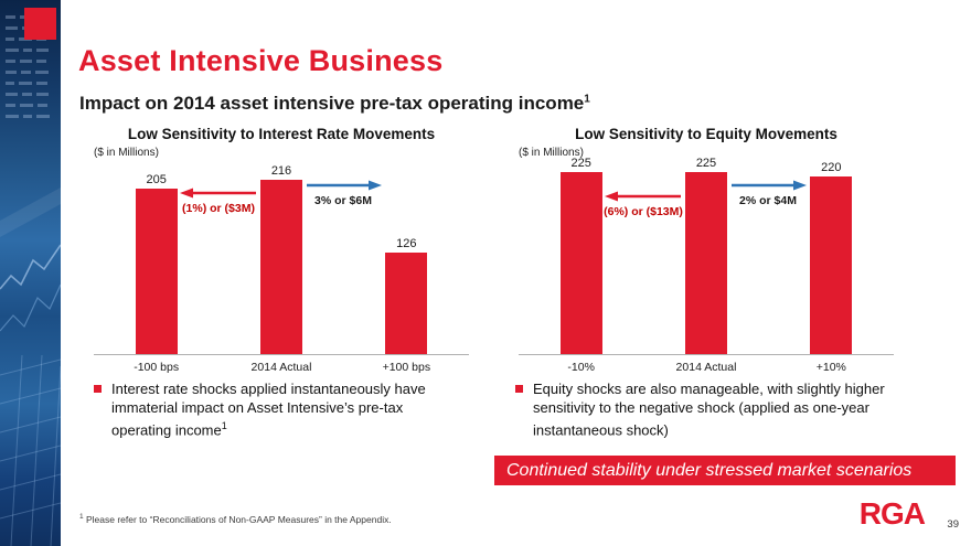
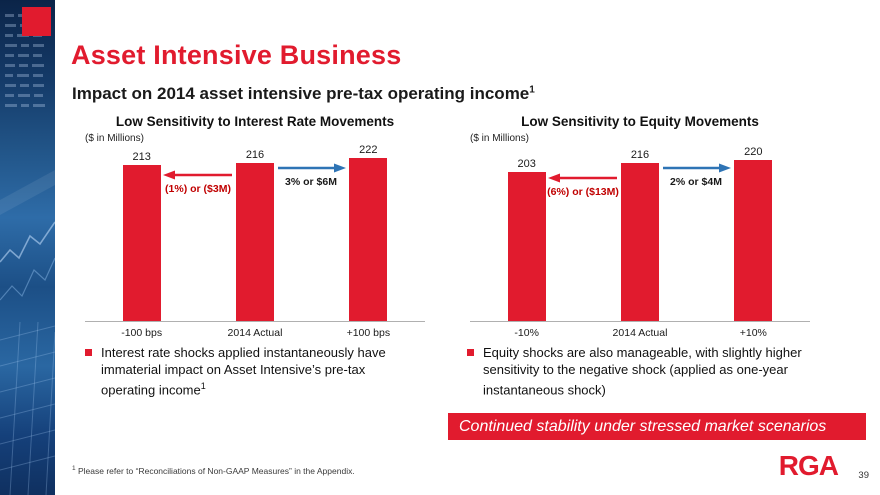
Low Sensitivity to Interest Rate Movements/-100 bps: 205 -> 213
Low Sensitivity to Interest Rate Movements/+100 bps: 126 -> 222
Low Sensitivity to Equity Movements/-10%: 225 -> 203
Low Sensitivity to Equity Movements/2014 Actual: 225 -> 216
